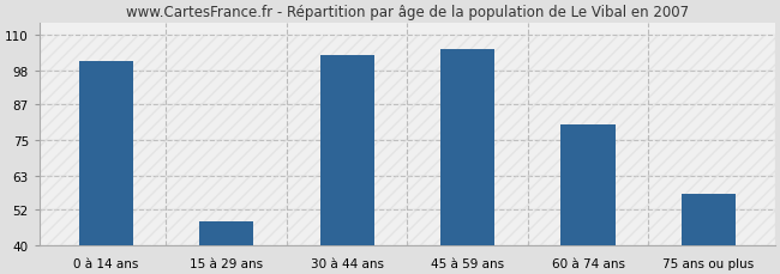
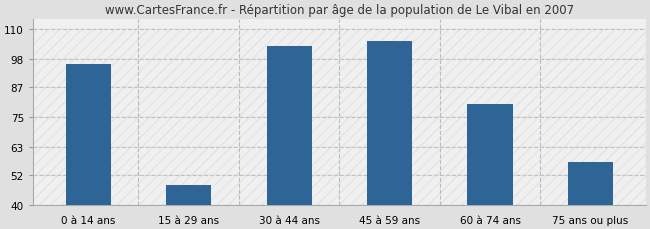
0 à 14 ans: 101 -> 96
